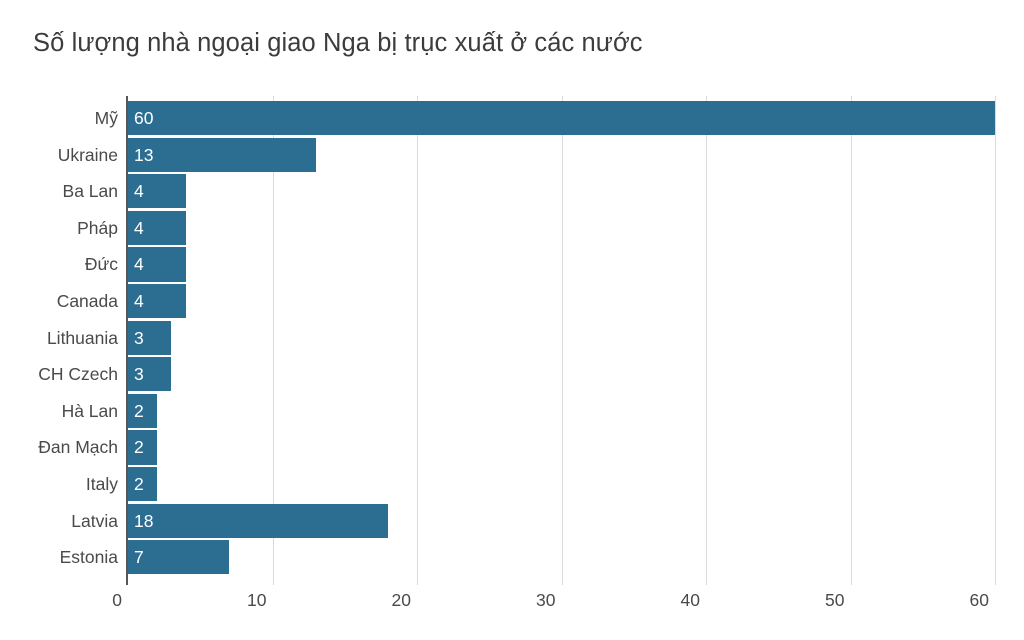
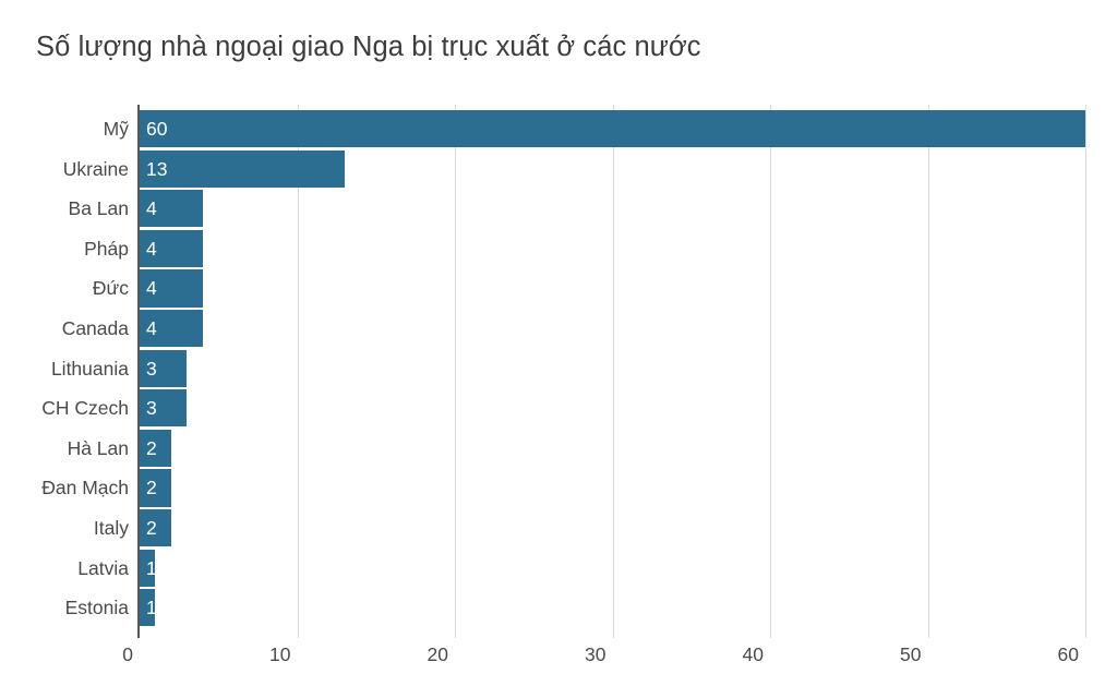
Latvia: 18 -> 1
Estonia: 7 -> 1
